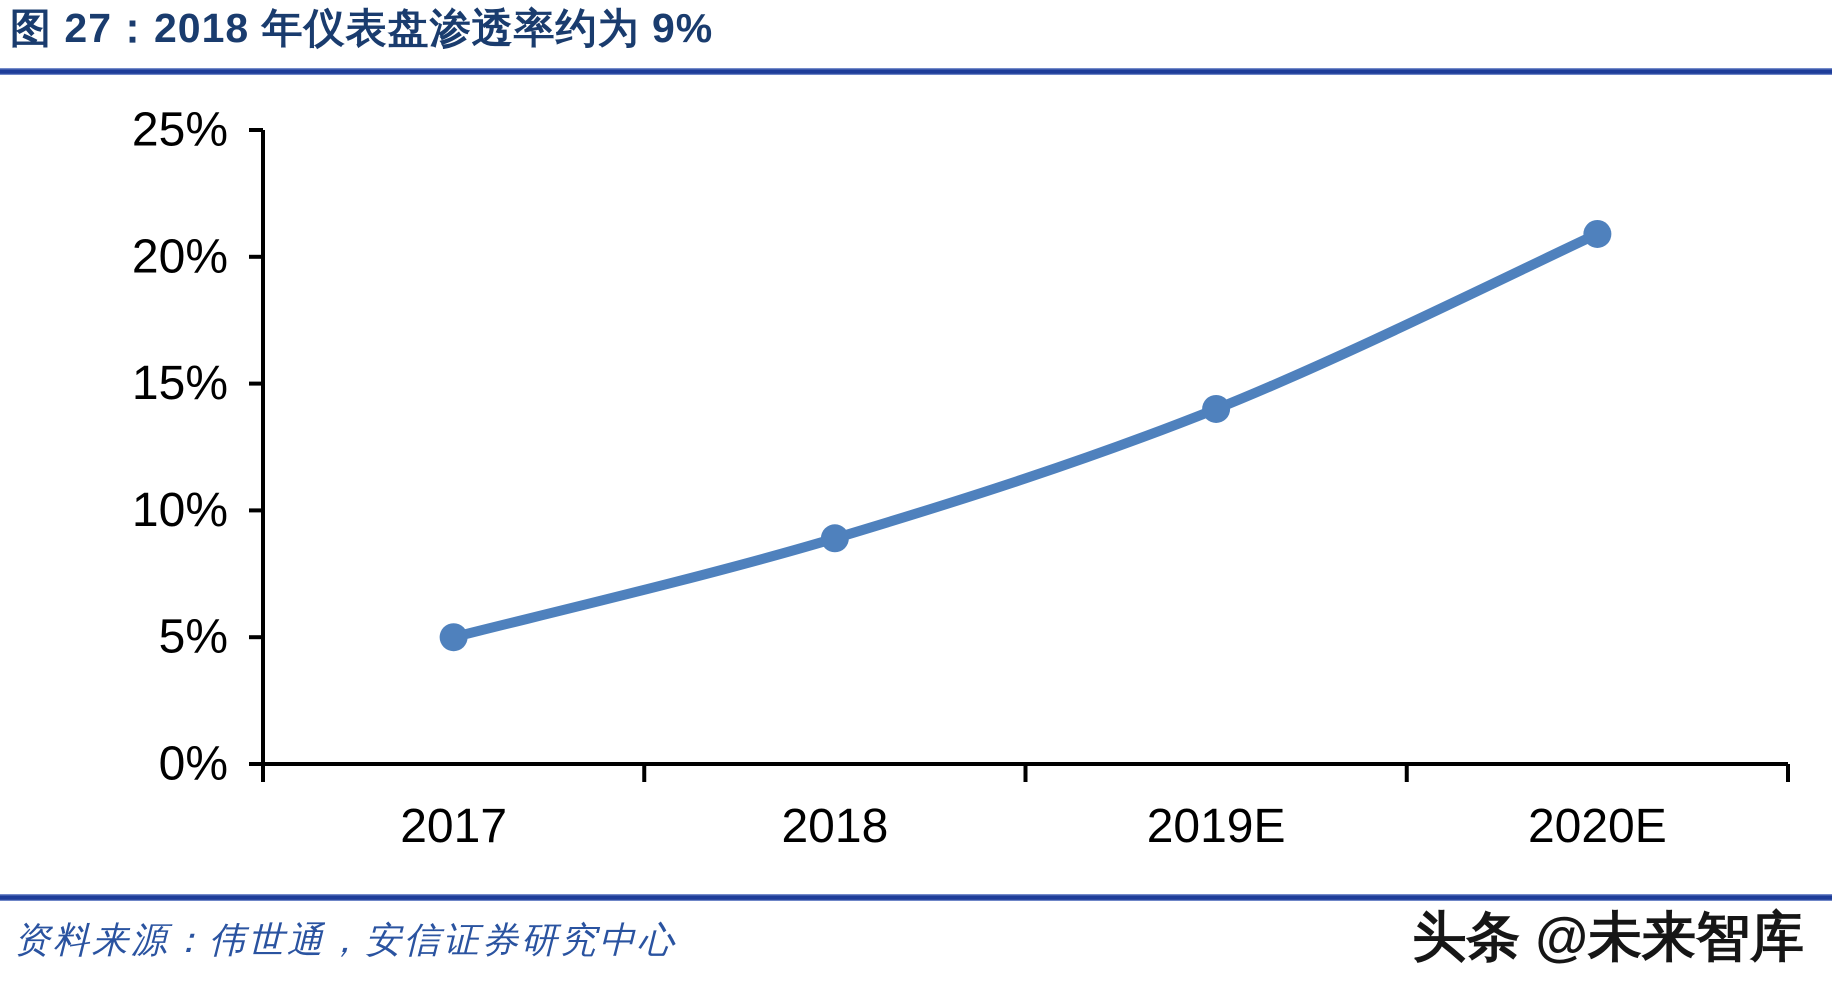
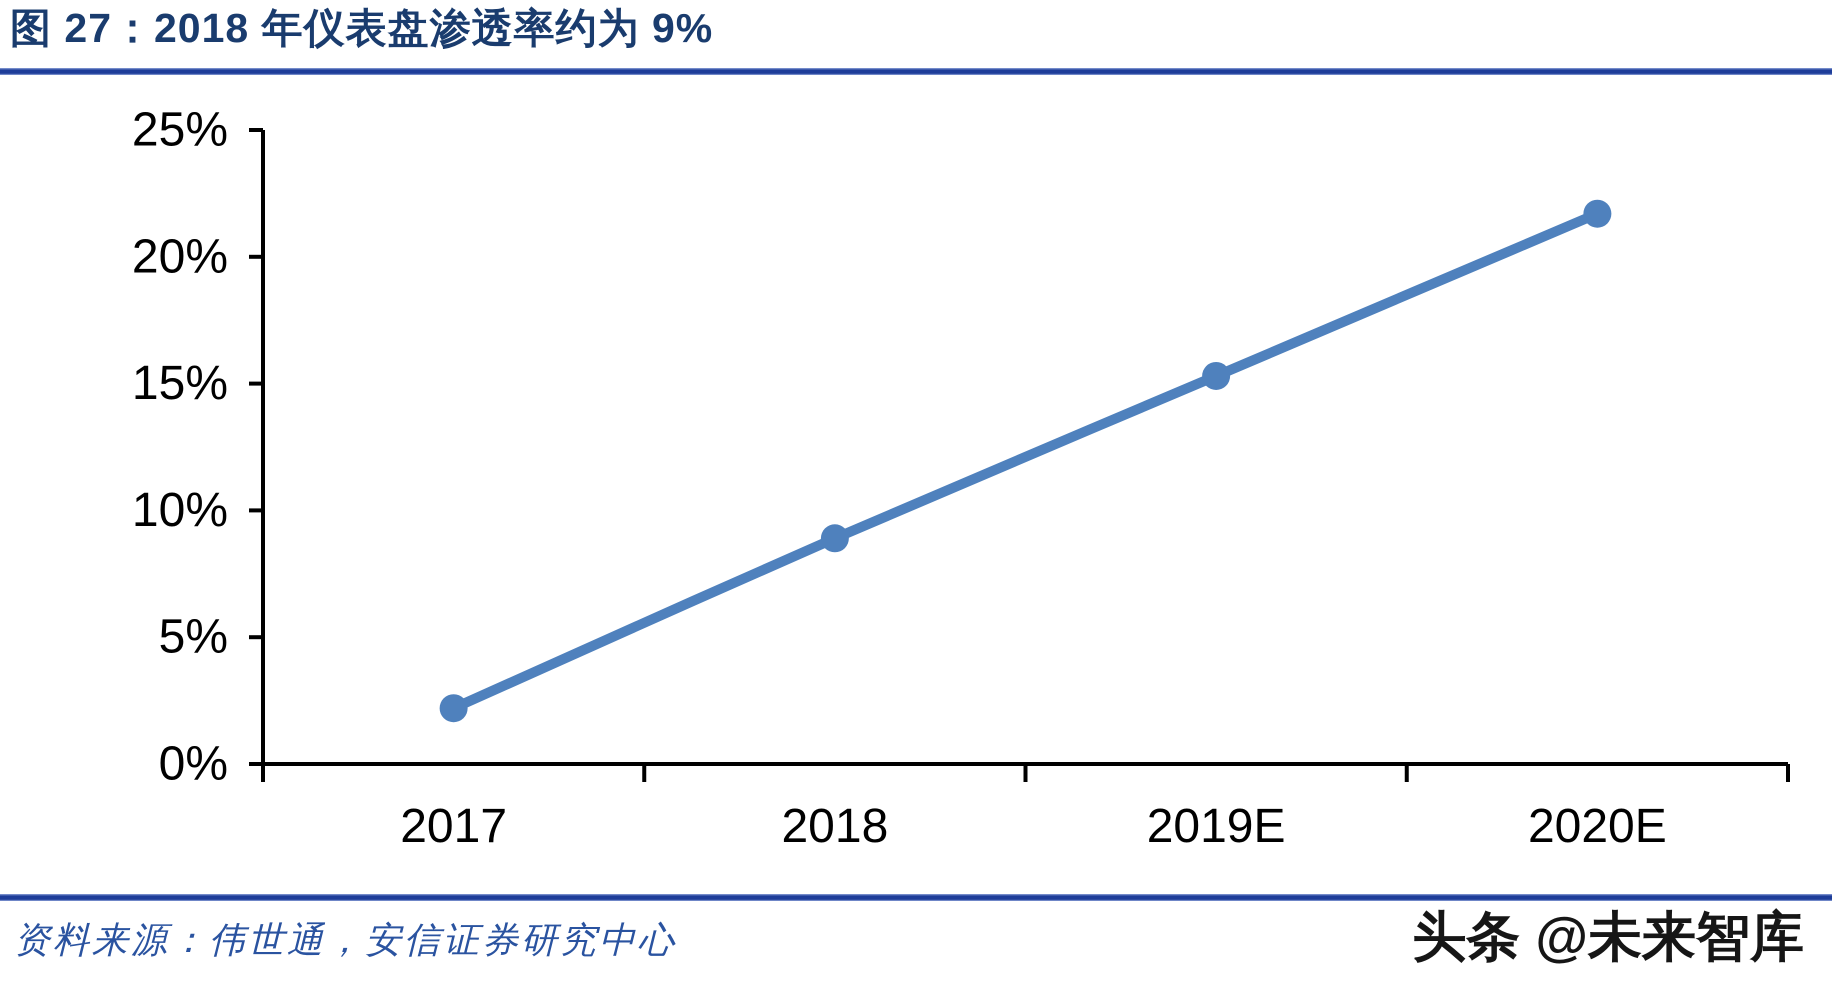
2017: 5.0% -> 2.2%
2019E: 14.0% -> 15.3%
2020E: 20.9% -> 21.7%
